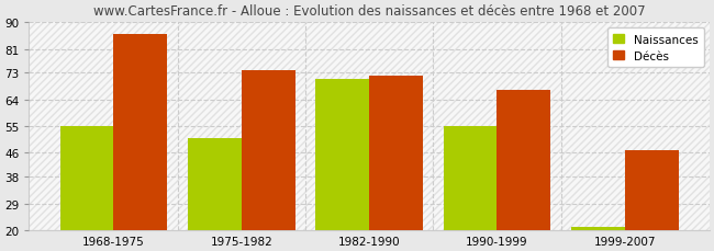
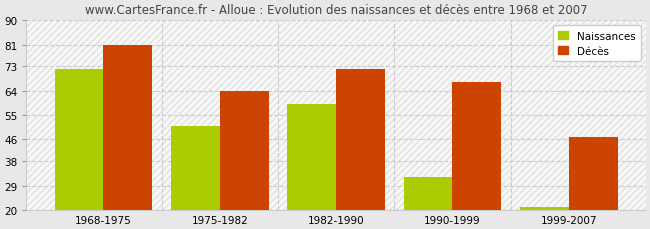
Naissances/1968-1975: 55 -> 72
Décès/1968-1975: 86 -> 81
Décès/1975-1982: 74 -> 64
Naissances/1982-1990: 71 -> 59
Naissances/1990-1999: 55 -> 32
